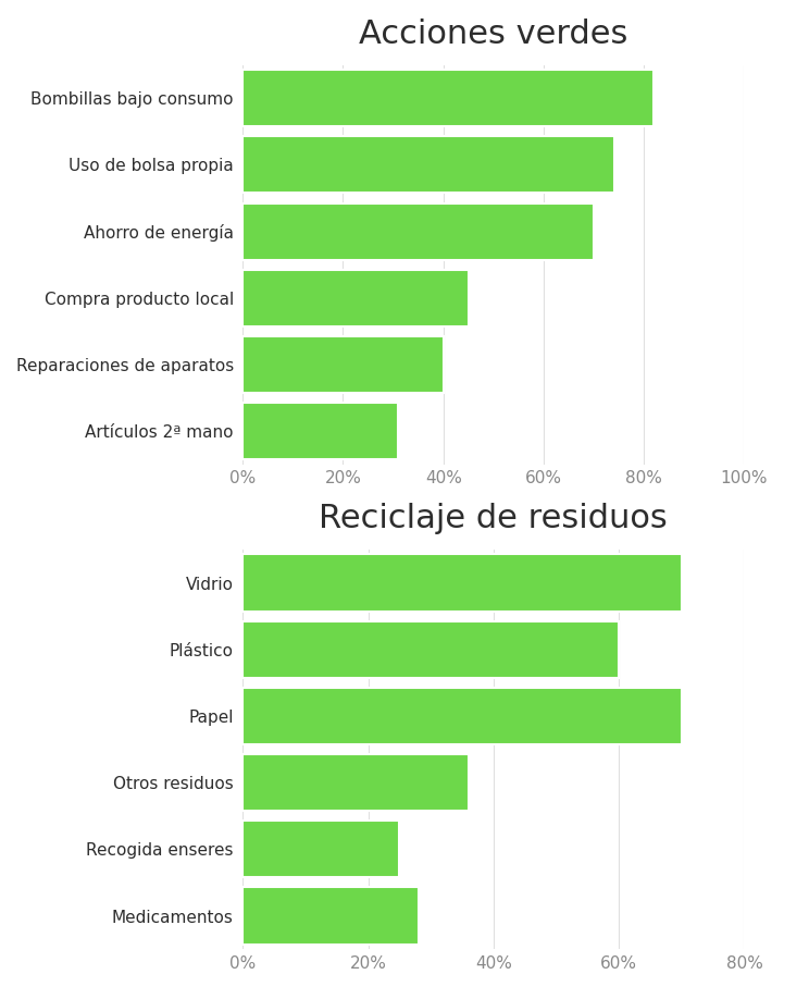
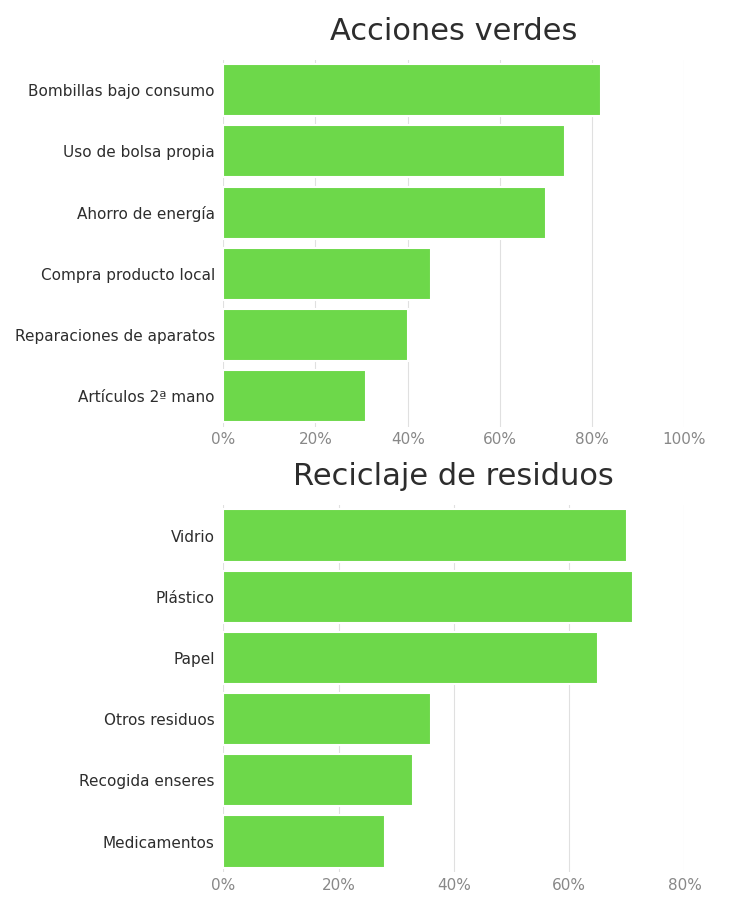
Reciclaje de residuos/Plástico: 60% -> 71%
Reciclaje de residuos/Papel: 70% -> 65%
Reciclaje de residuos/Recogida enseres: 25% -> 33%
